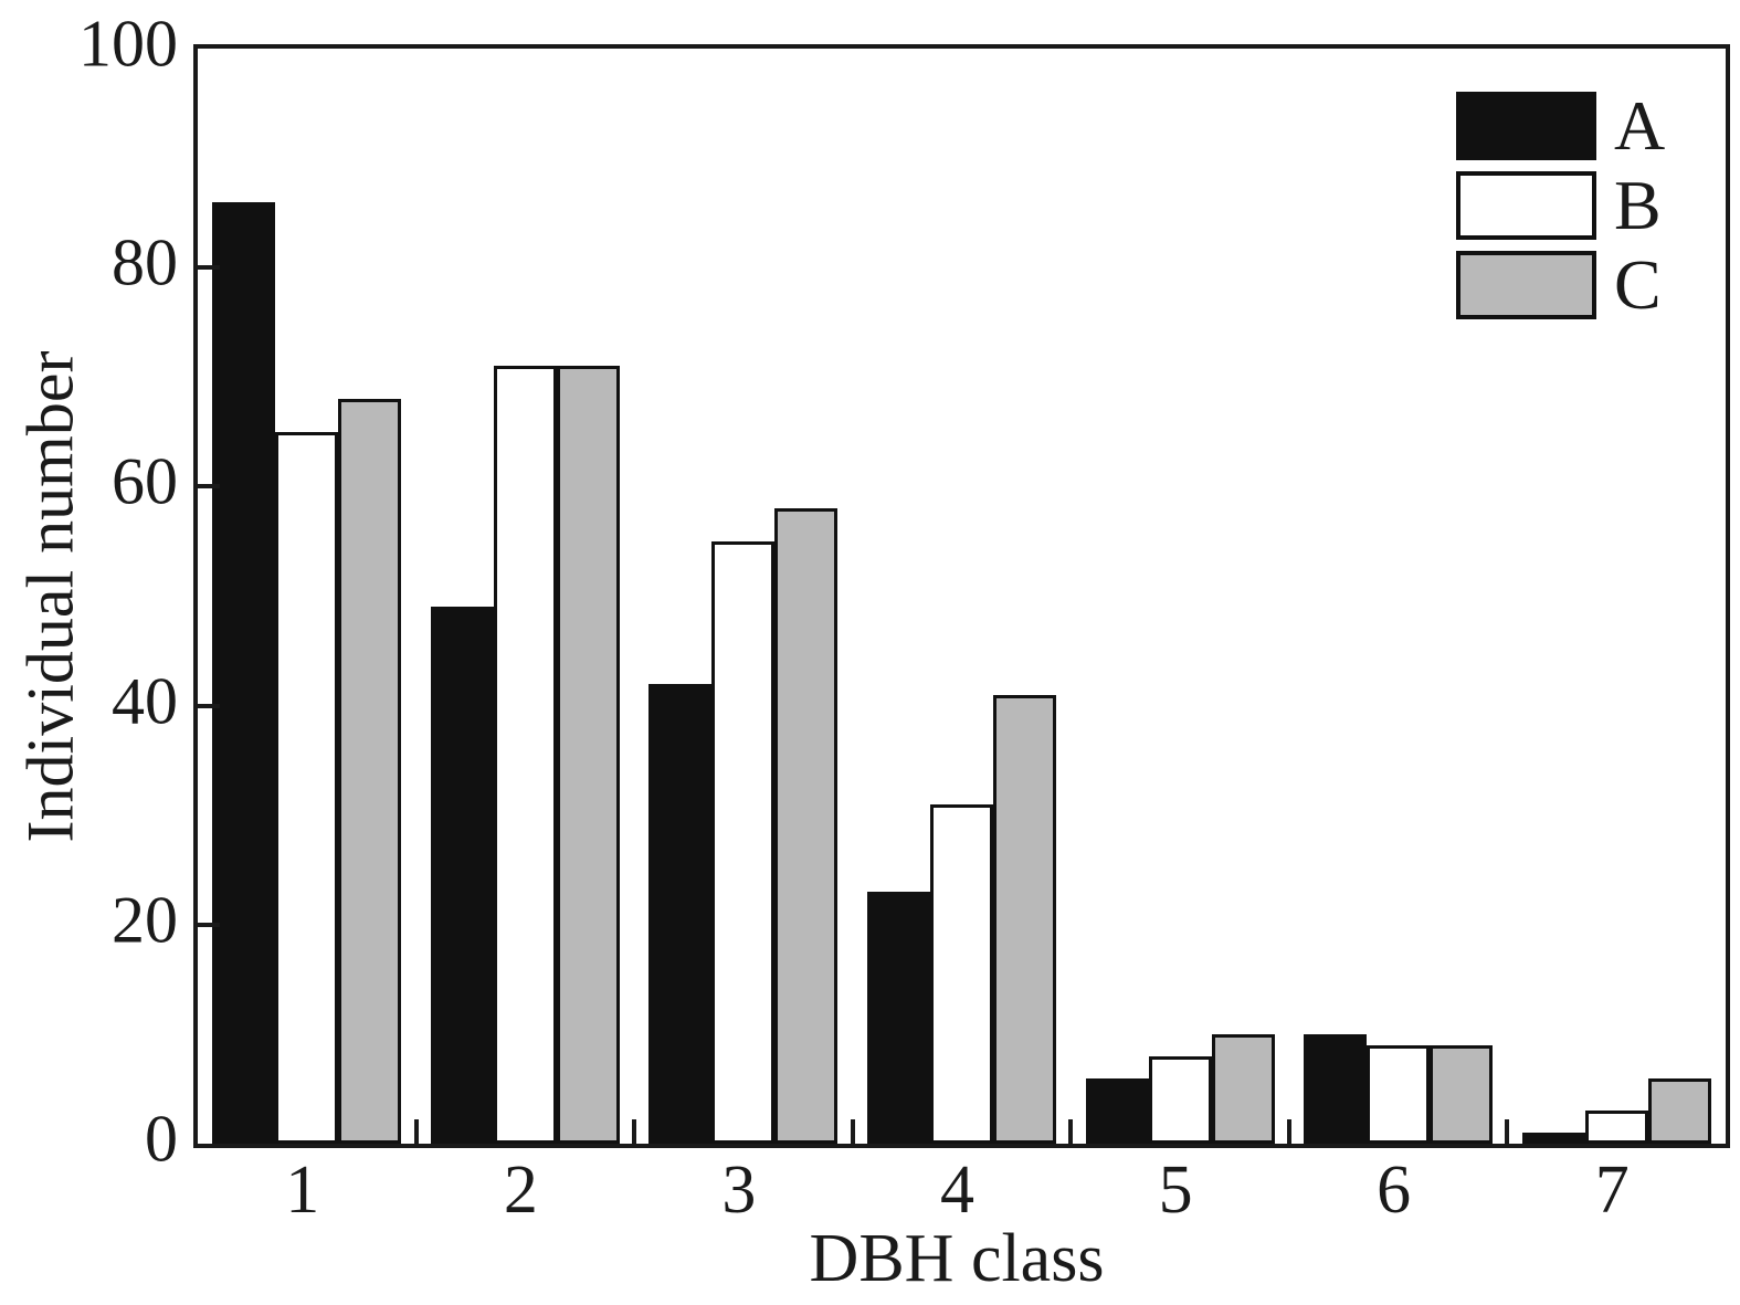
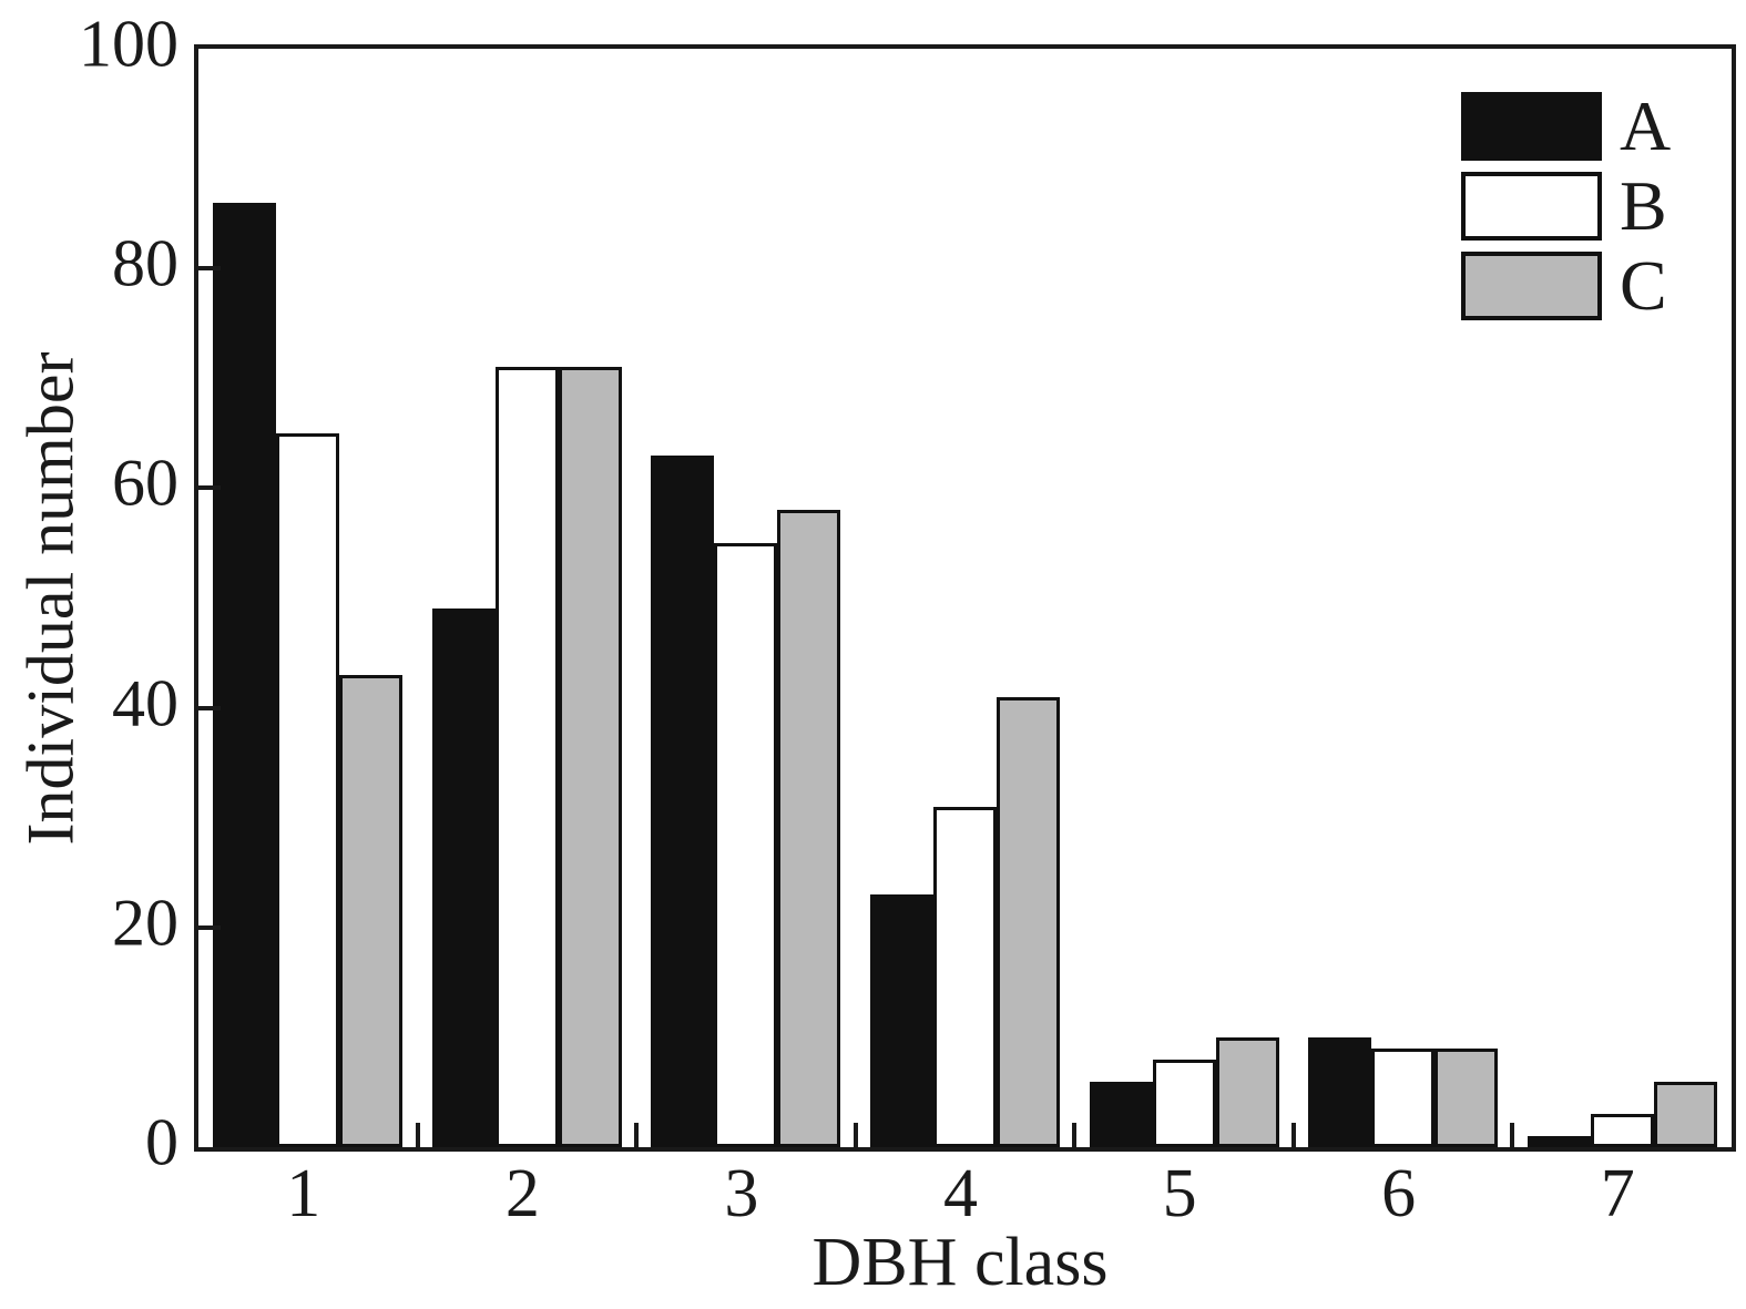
C/1: 68 -> 43
A/3: 42 -> 63
